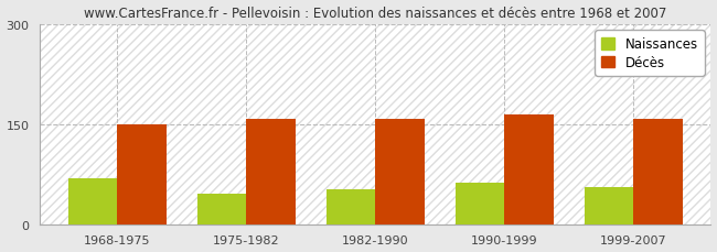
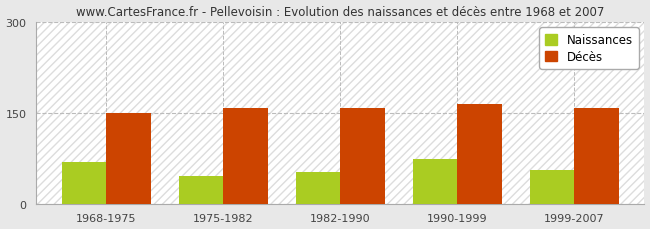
Naissances/1990-1999: 62 -> 74
